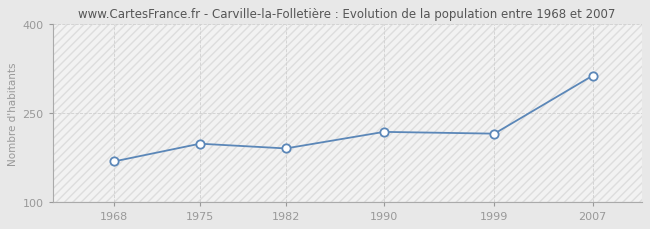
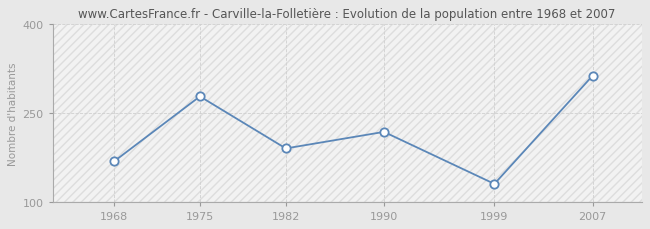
1975: 198 -> 278
1999: 215 -> 130
